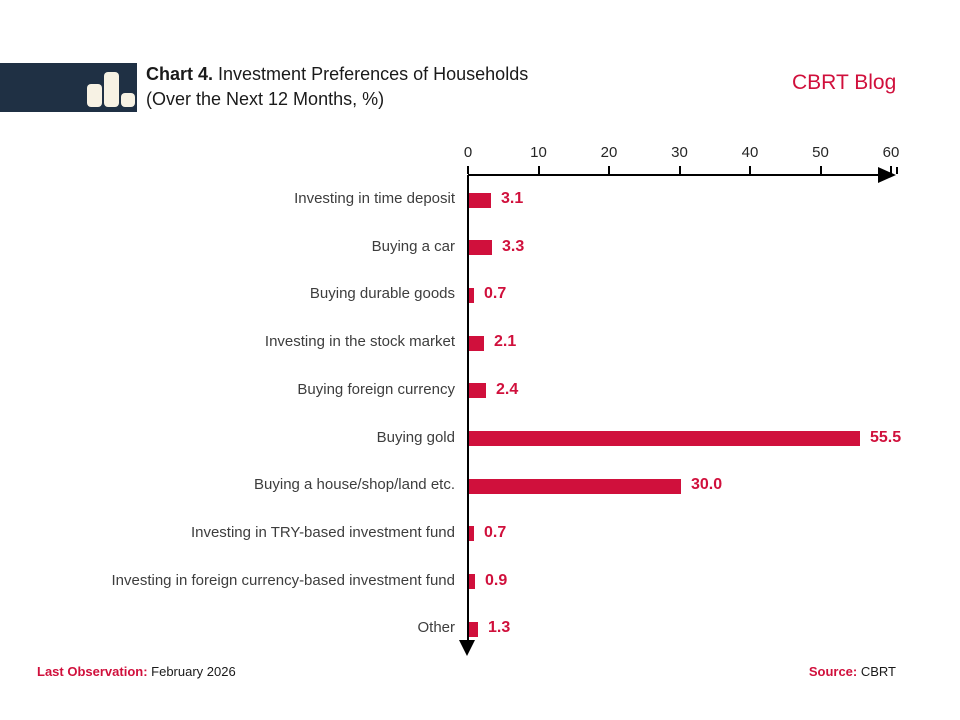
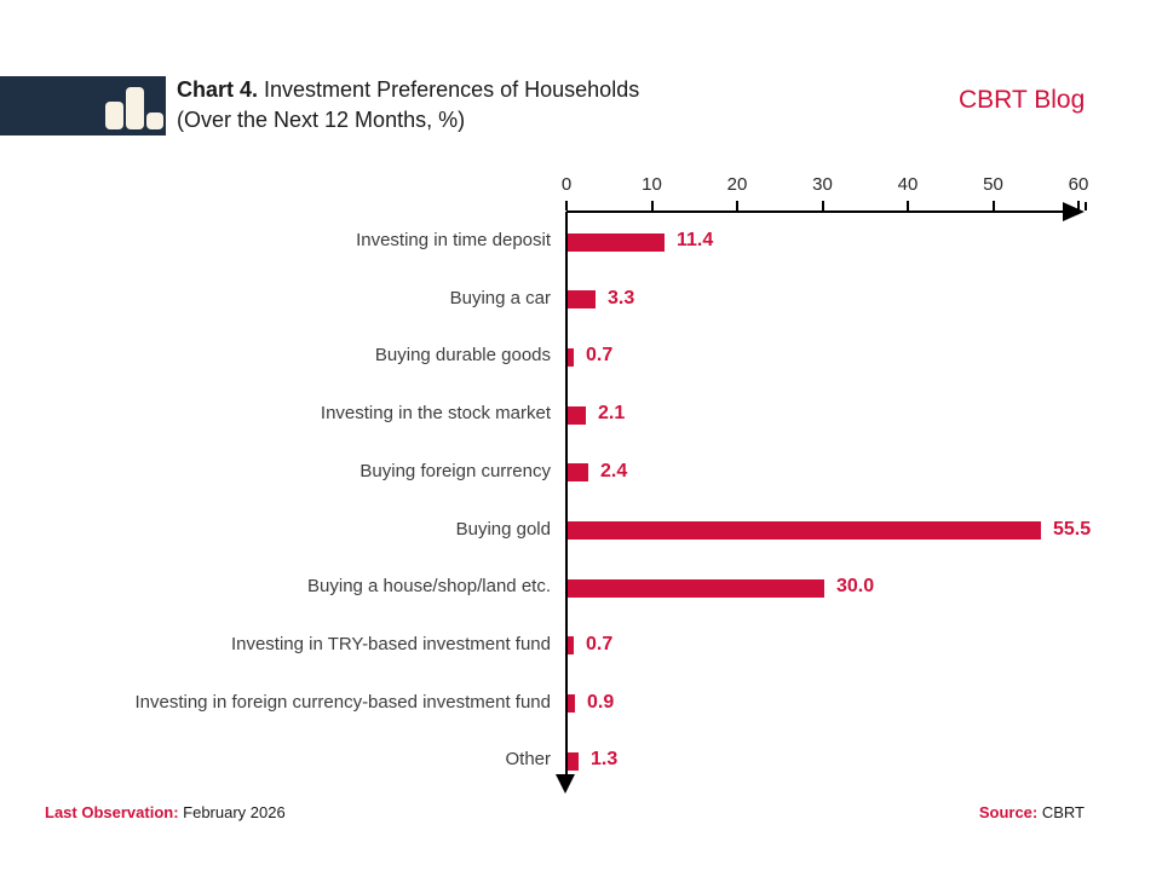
Investing in time deposit: 3.1 -> 11.4
